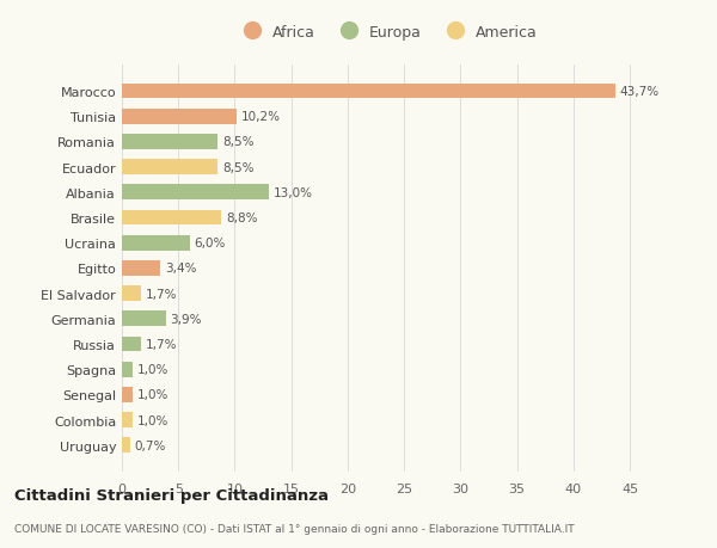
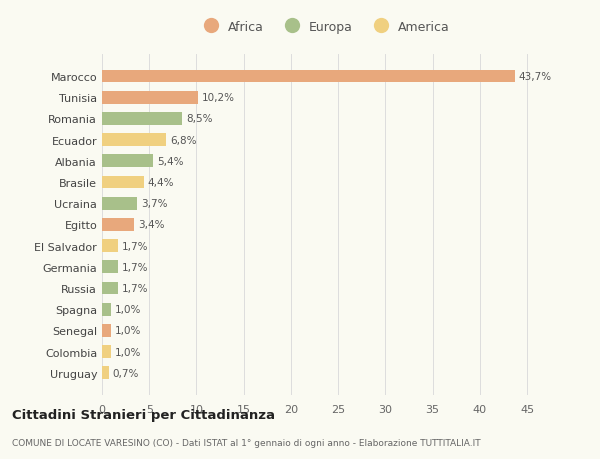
Ecuador: 8,5% -> 6,8%
Albania: 13,0% -> 5,4%
Brasile: 8,8% -> 4,4%
Ucraina: 6,0% -> 3,7%
Germania: 3,9% -> 1,7%
